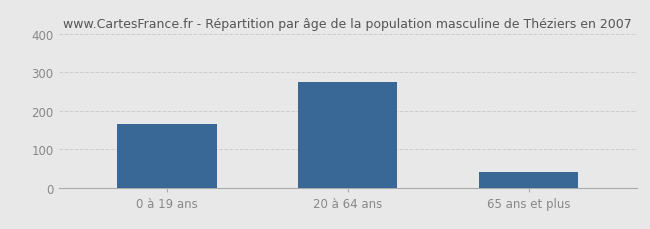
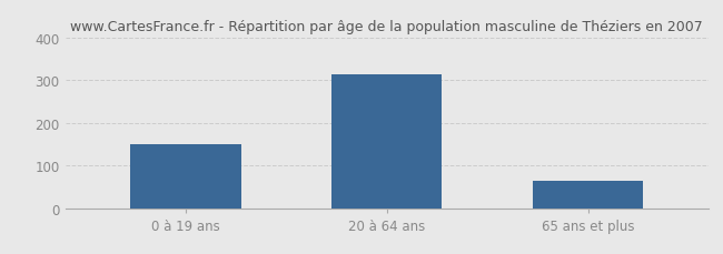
0 à 19 ans: 165 -> 150
20 à 64 ans: 275 -> 313
65 ans et plus: 40 -> 65
